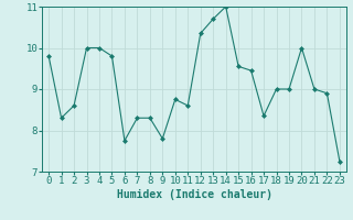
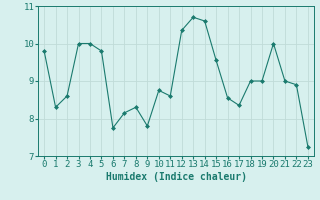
7: 8.30 -> 8.15
14: 11.00 -> 10.60
16: 9.45 -> 8.55
